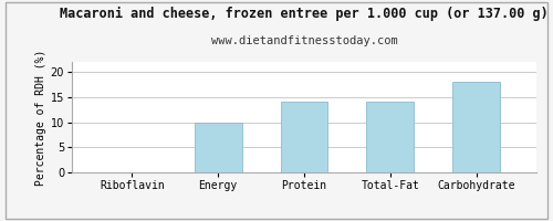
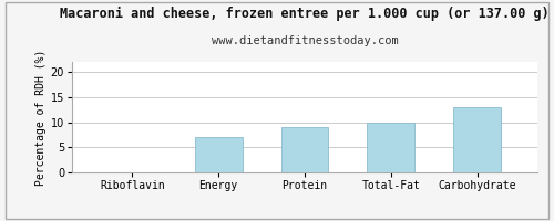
Energy: 10 -> 7
Protein: 14 -> 9
Total-Fat: 14 -> 10
Carbohydrate: 18 -> 13
